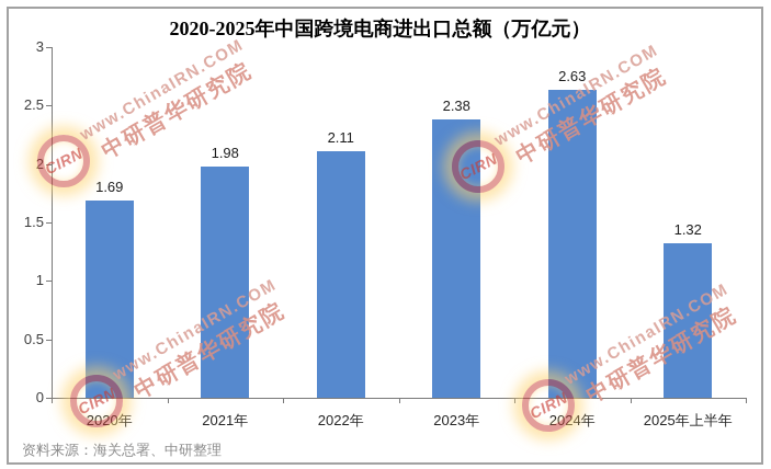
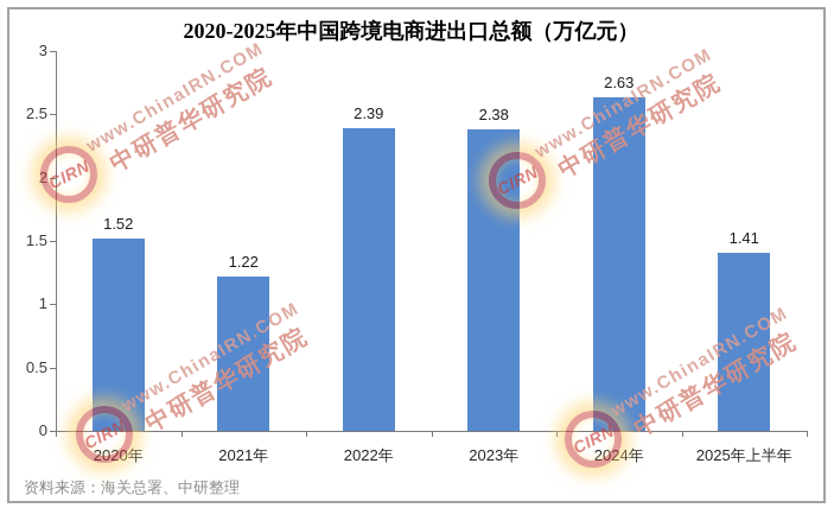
2020年: 1.69 -> 1.52
2021年: 1.98 -> 1.22
2022年: 2.11 -> 2.39
2025年上半年: 1.32 -> 1.41
